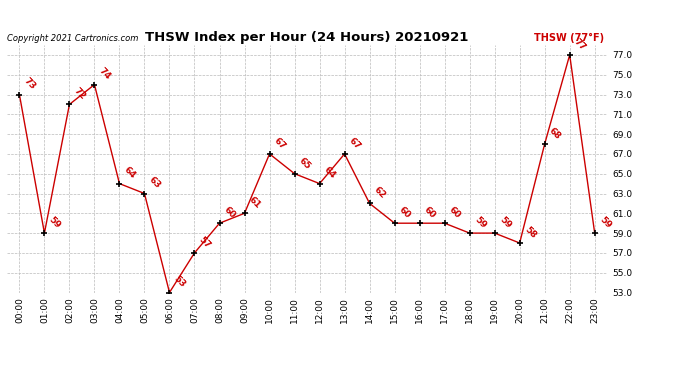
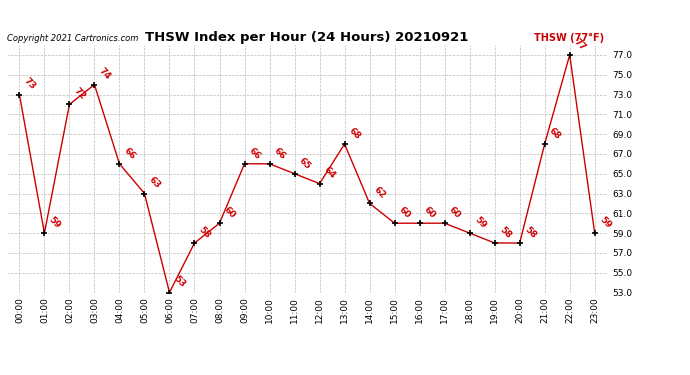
04:00: 64 -> 66
07:00: 57 -> 58
09:00: 61 -> 66
10:00: 67 -> 66
13:00: 67 -> 68
19:00: 59 -> 58
